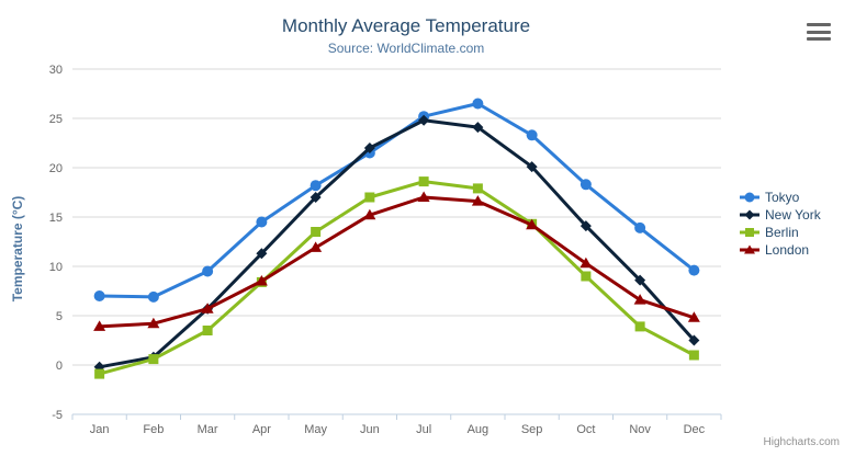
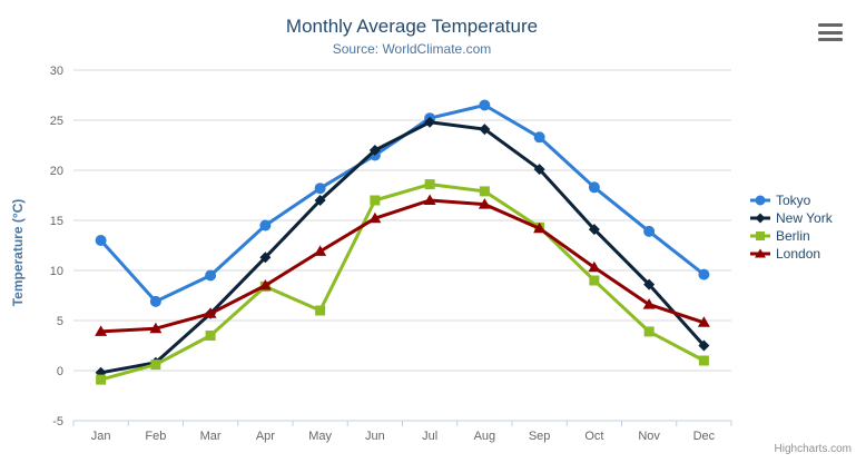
Tokyo/Jan: 7 -> 13
Berlin/May: 14 -> 6
